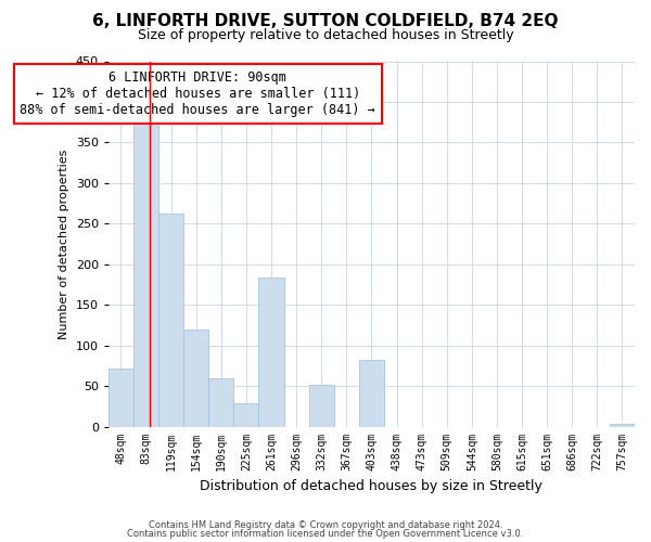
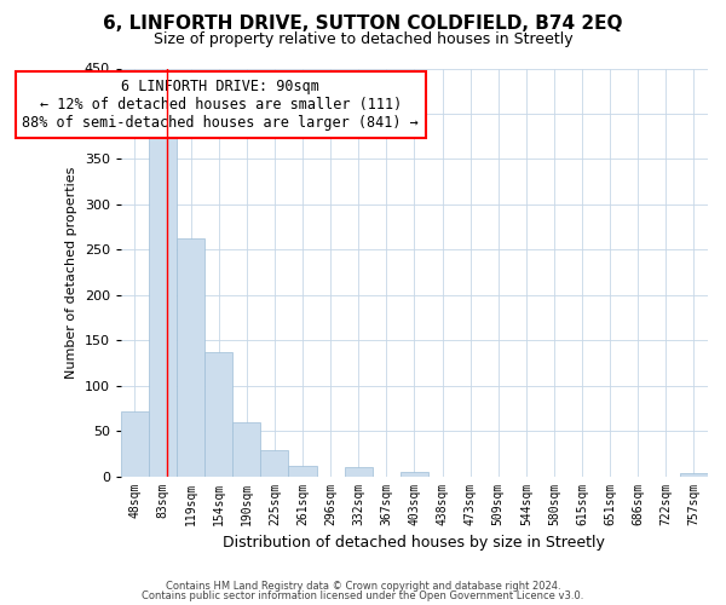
154sqm: 120 -> 137
261sqm: 184 -> 11
332sqm: 52 -> 10
403sqm: 82 -> 5
